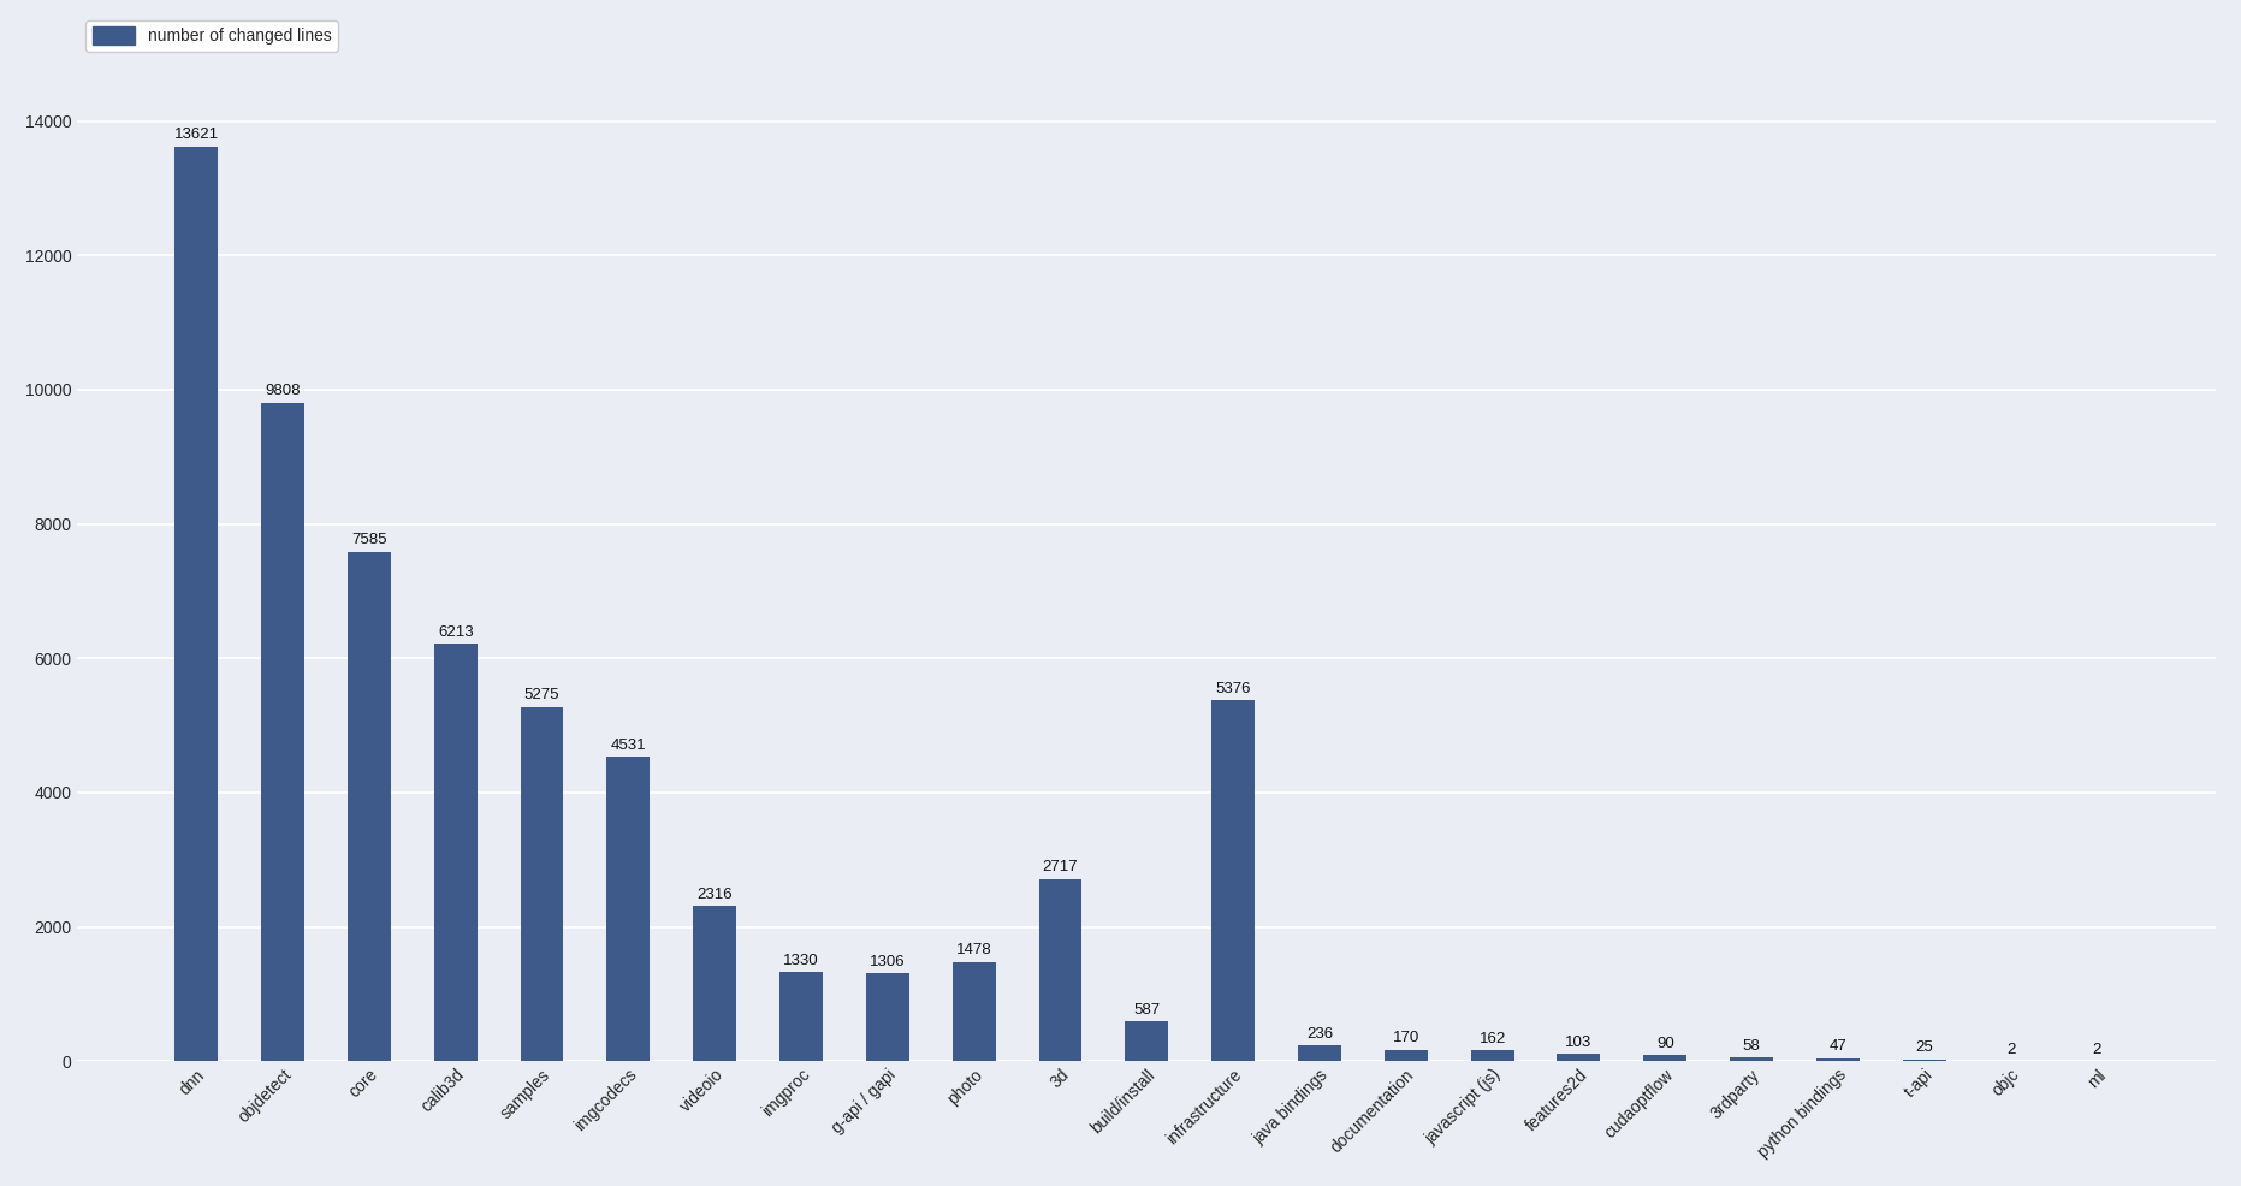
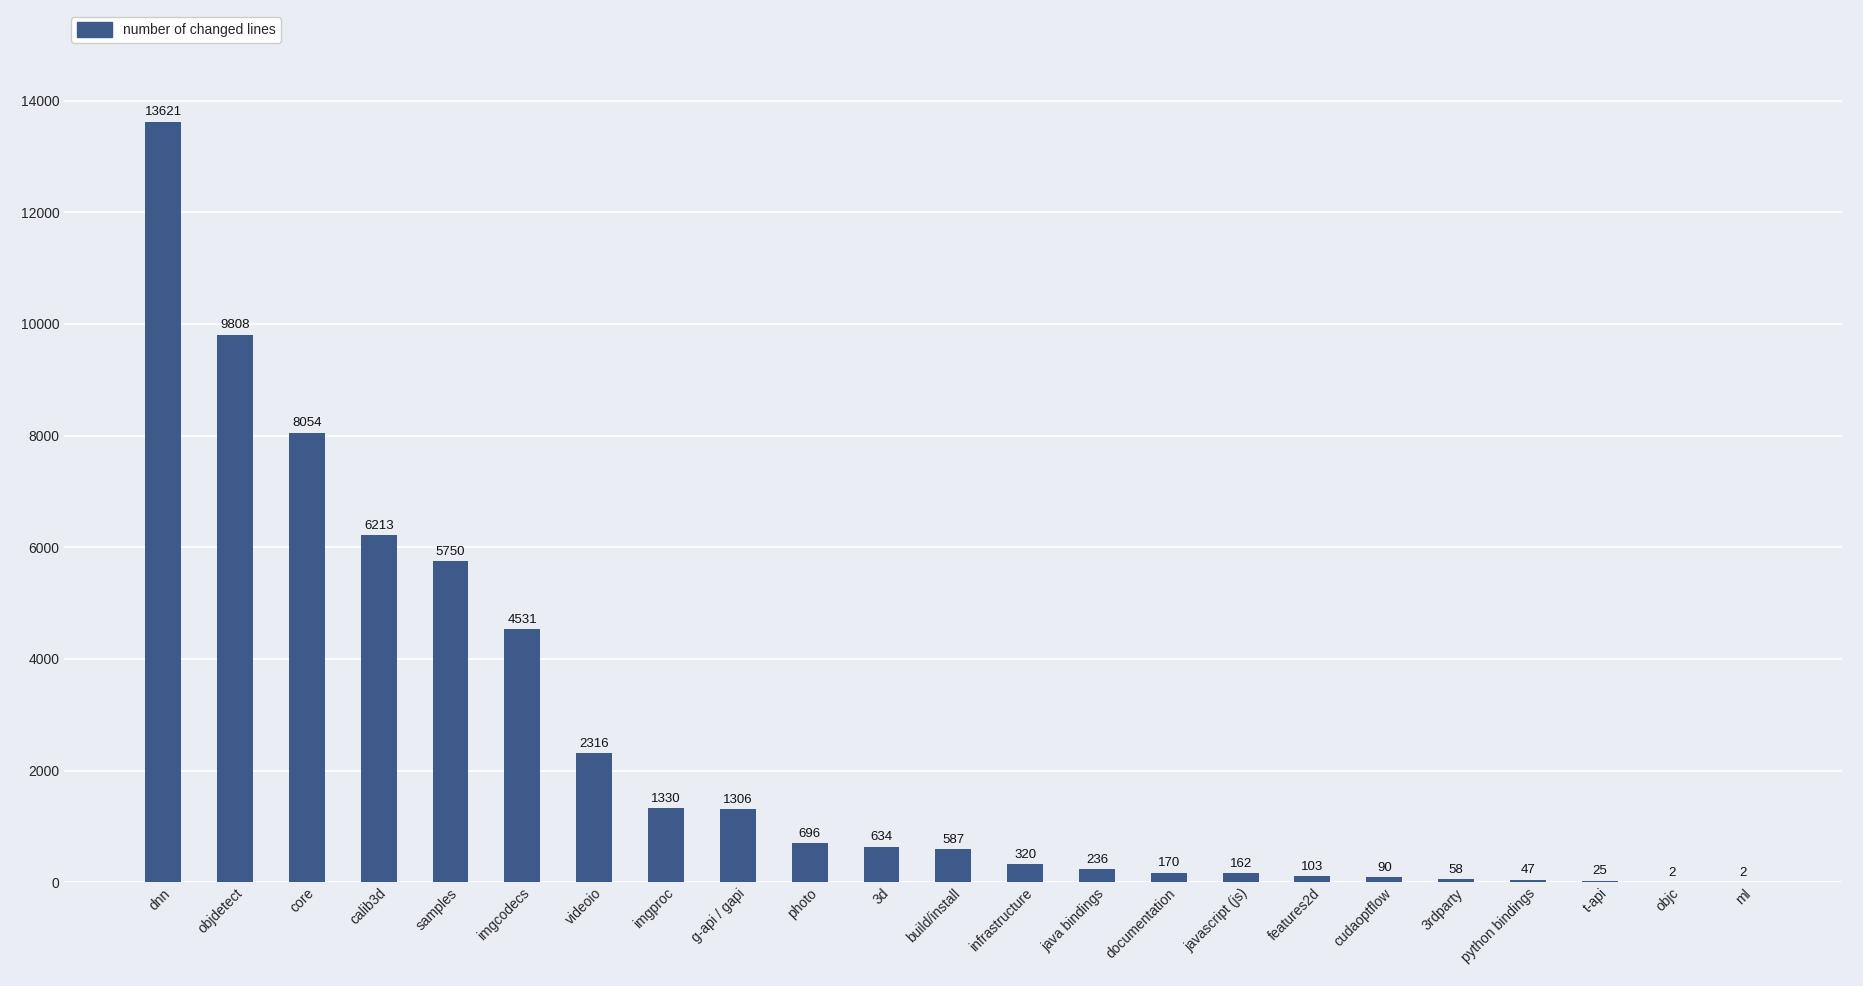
core: 7585 -> 8054
samples: 5275 -> 5750
photo: 1478 -> 696
3d: 2717 -> 634
infrastructure: 5376 -> 320
